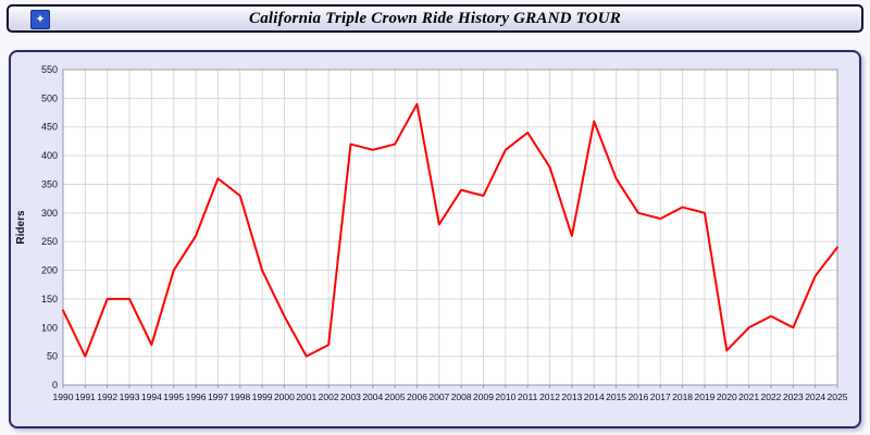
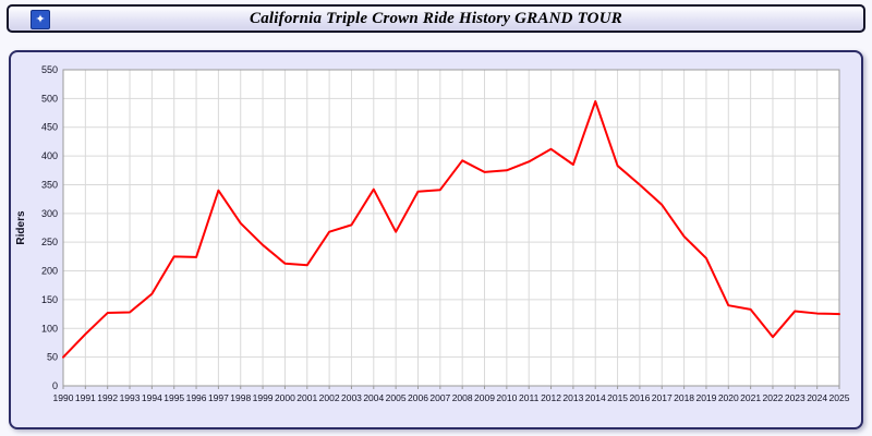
1990: 130 -> 50
1991: 50 -> 90
1992: 150 -> 130
1993: 150 -> 130
1994: 70 -> 160
1995: 200 -> 220
1996: 260 -> 220
1997: 360 -> 340
1998: 330 -> 280
1999: 200 -> 240
2000: 120 -> 210
2001: 50 -> 210
2002: 70 -> 270
2003: 420 -> 280
2004: 410 -> 340
2005: 420 -> 270
2006: 490 -> 340
2007: 280 -> 340
2008: 340 -> 390
2009: 330 -> 370
2010: 410 -> 380
2011: 440 -> 390
2012: 380 -> 410
2013: 260 -> 380
2014: 460 -> 500
2015: 360 -> 380
2016: 300 -> 350
2017: 290 -> 320
2018: 310 -> 260
2019: 300 -> 220
2020: 60 -> 140
2021: 100 -> 130
2022: 120 -> 80
2023: 100 -> 130
2024: 190 -> 130
2025: 240 -> 120
